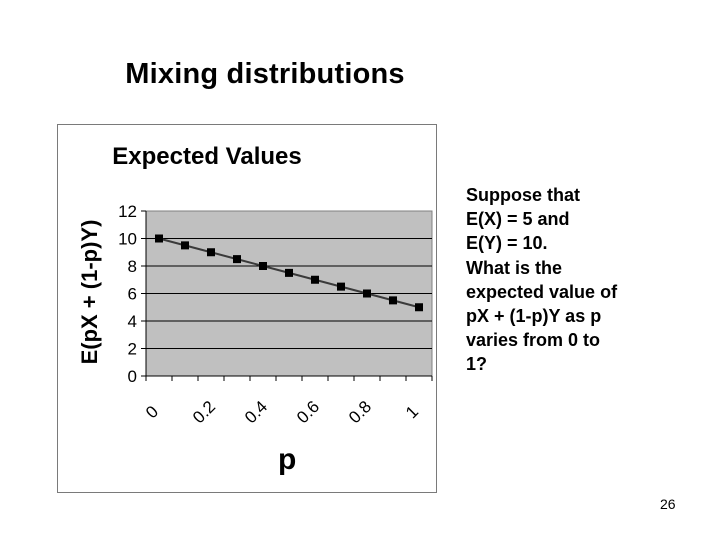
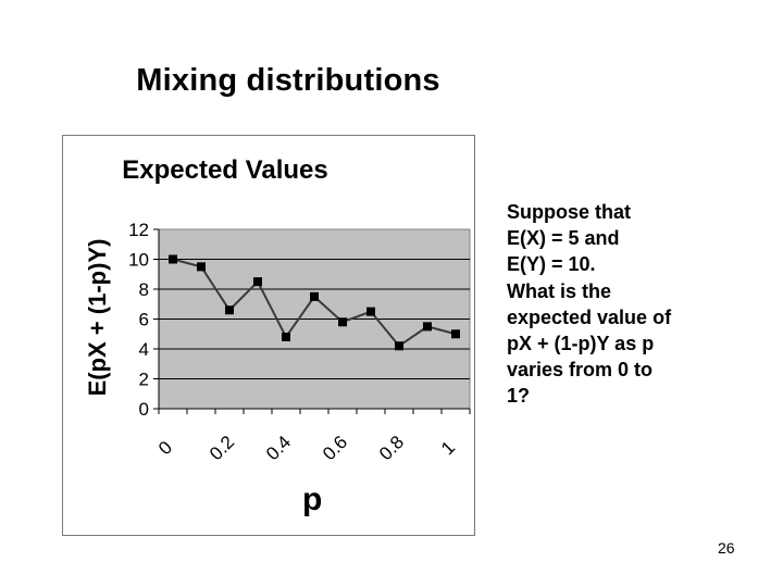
0.2: 9.0 -> 6.6
0.4: 8.0 -> 4.8
0.6: 7.0 -> 5.8
0.8: 6.0 -> 4.2
